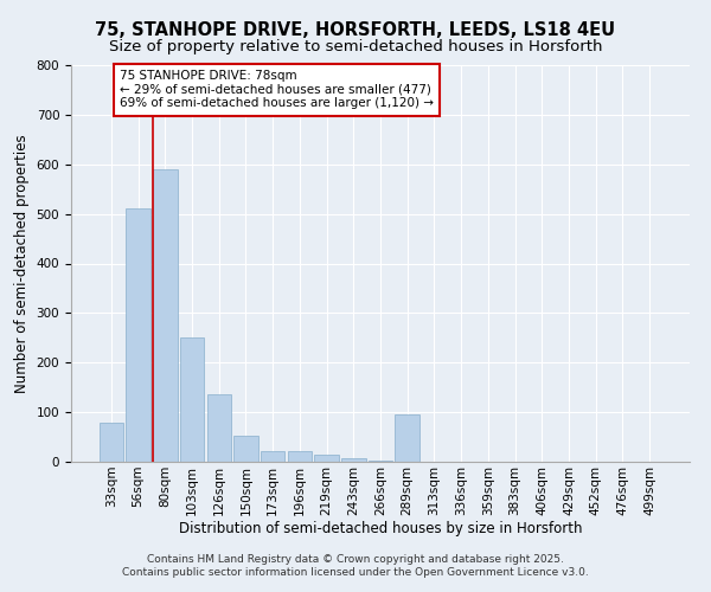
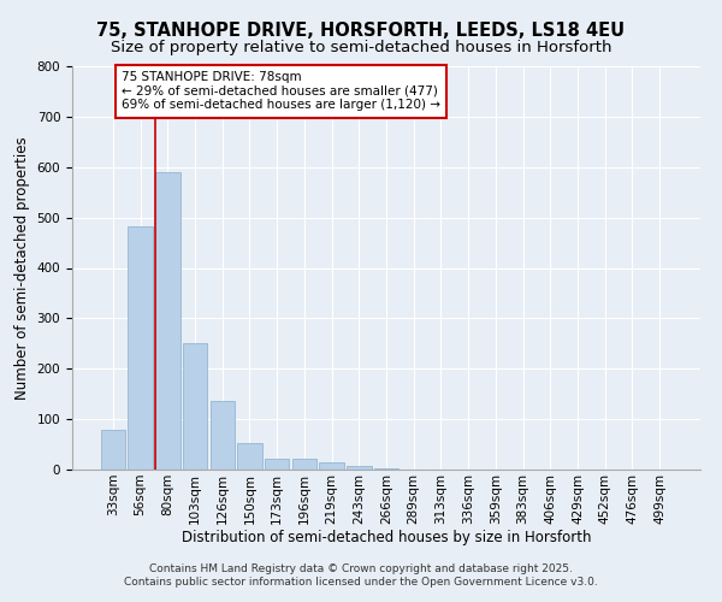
56sqm: 510 -> 483
289sqm: 95 -> 1
